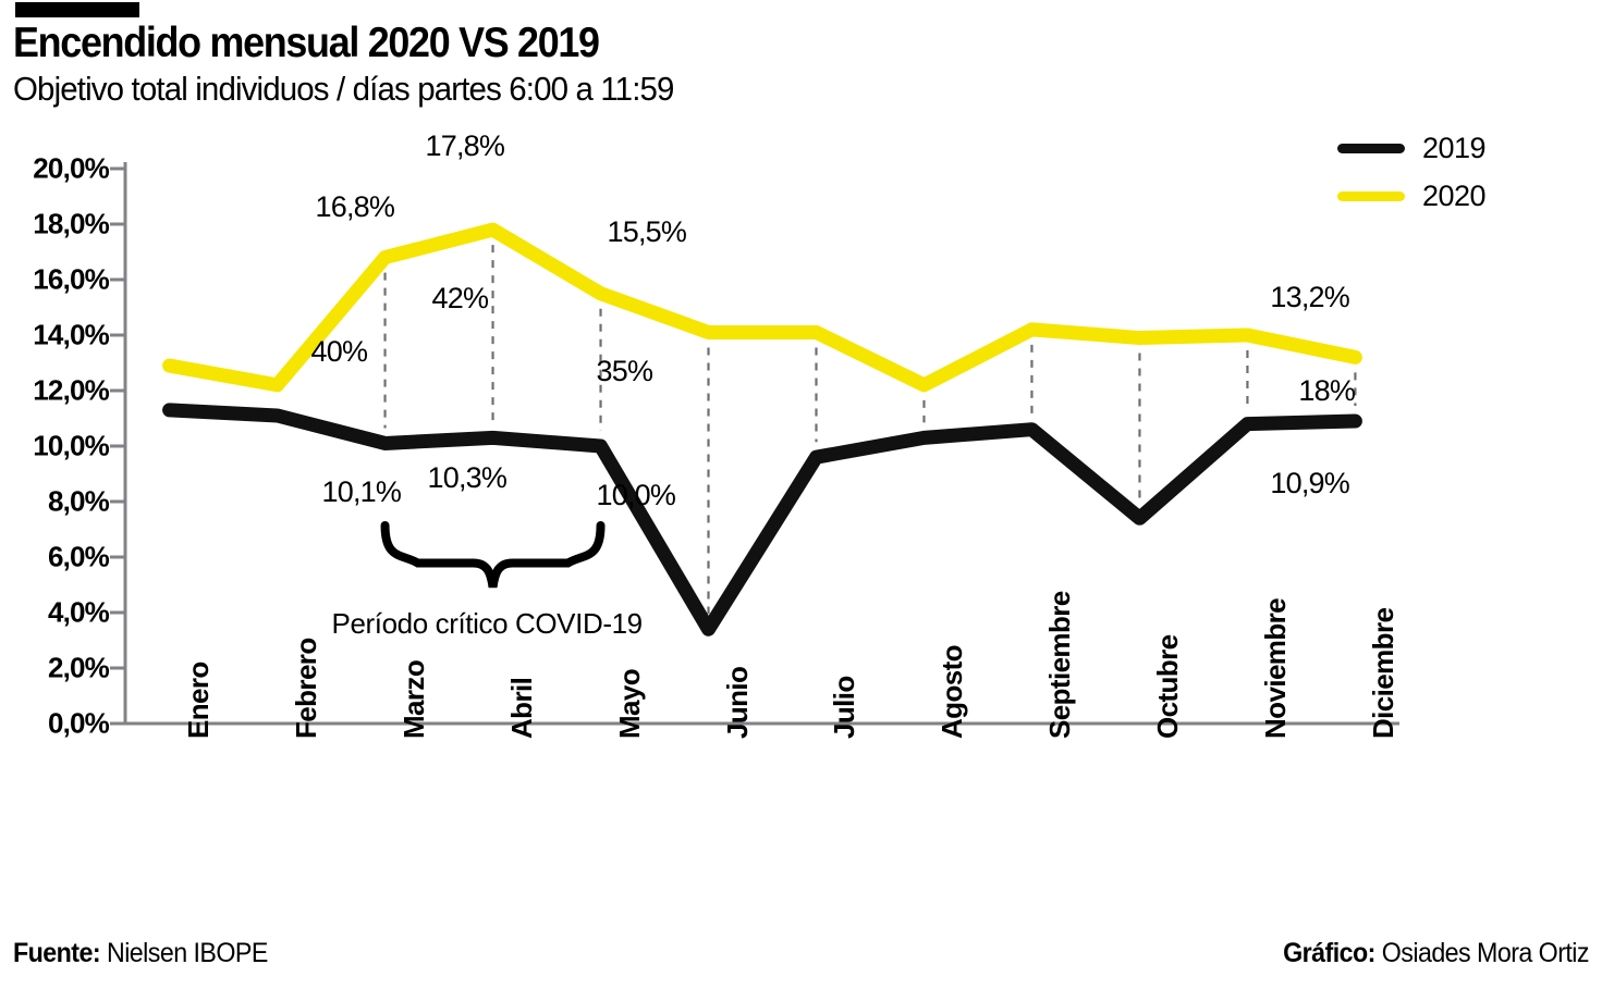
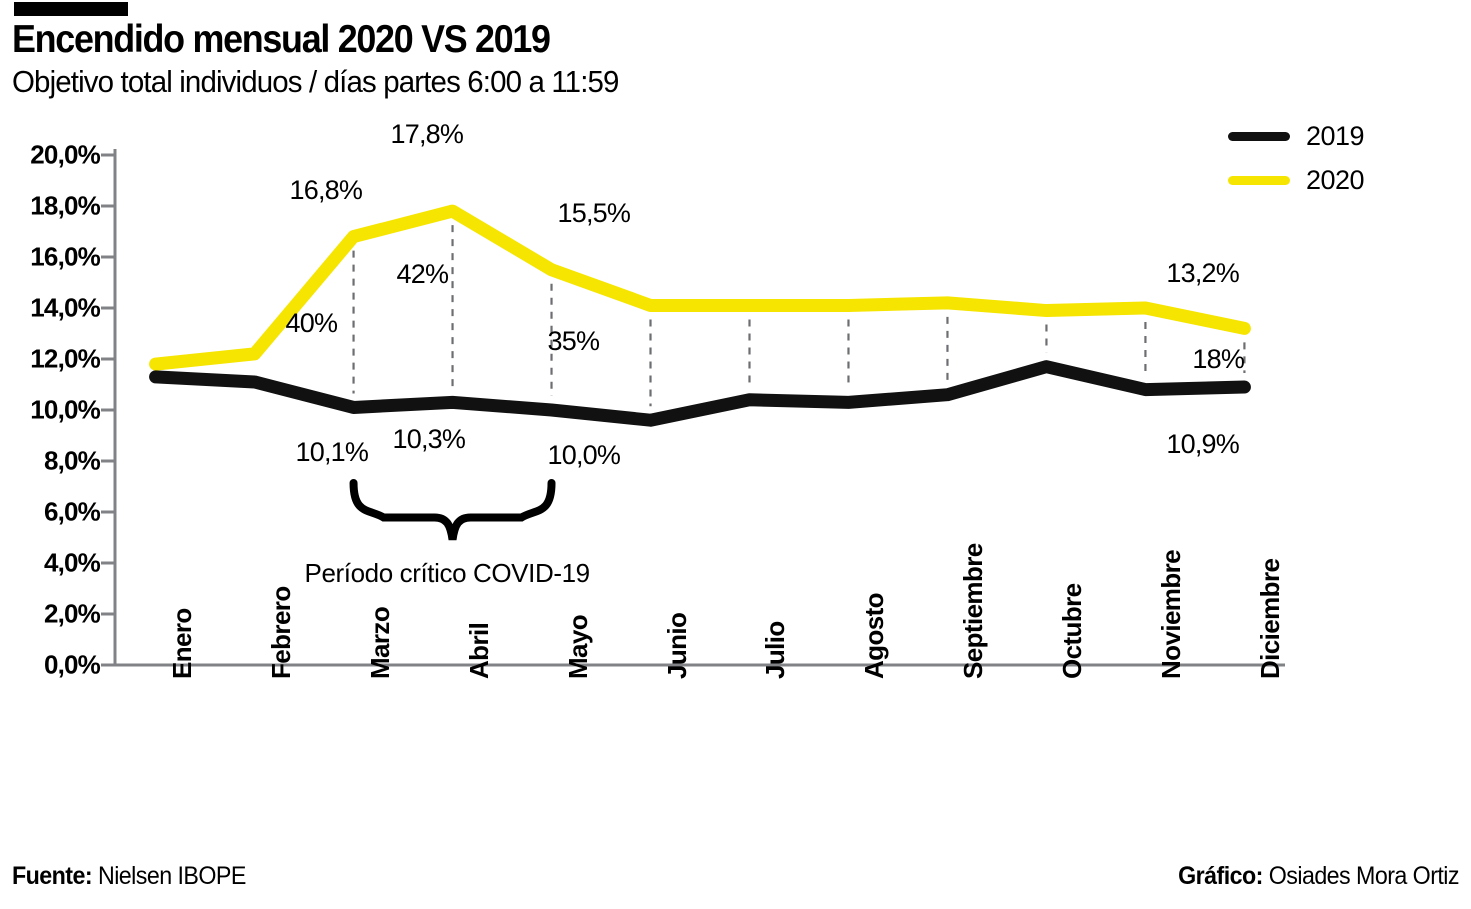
2020/Enero: 12,9% -> 11,8%
2019/Junio: 3,4% -> 9,6%
2019/Julio: 9,6% -> 10,4%
2020/Agosto: 12,2% -> 14,1%
2019/Octubre: 7,4% -> 11,7%
